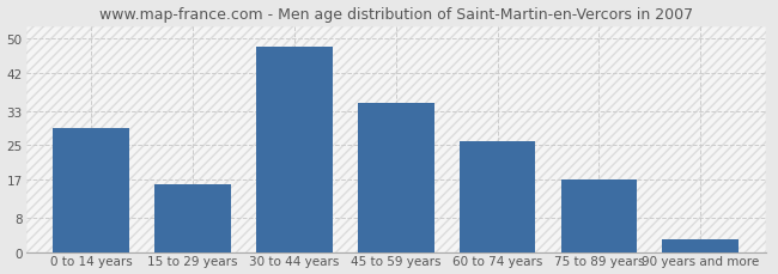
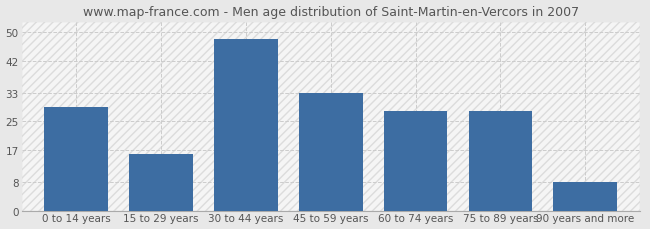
45 to 59 years: 35 -> 33
60 to 74 years: 26 -> 28
75 to 89 years: 17 -> 28
90 years and more: 3 -> 8
